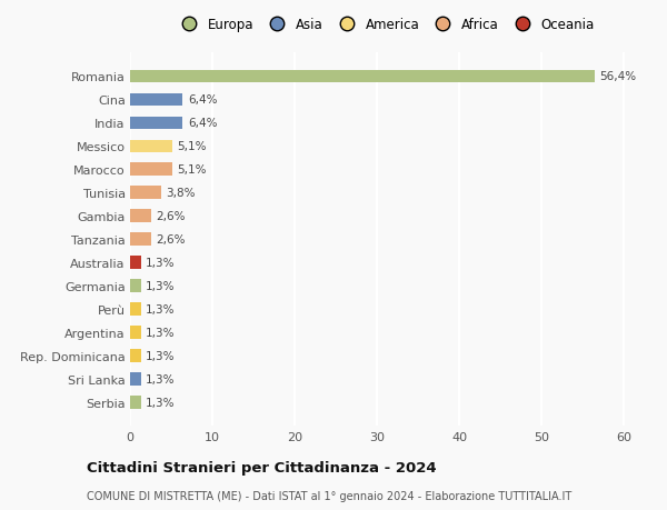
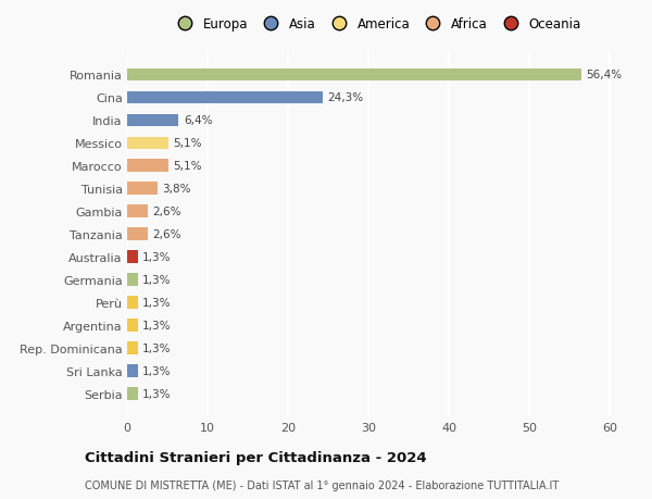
Cina: 6,4% -> 24,3%
